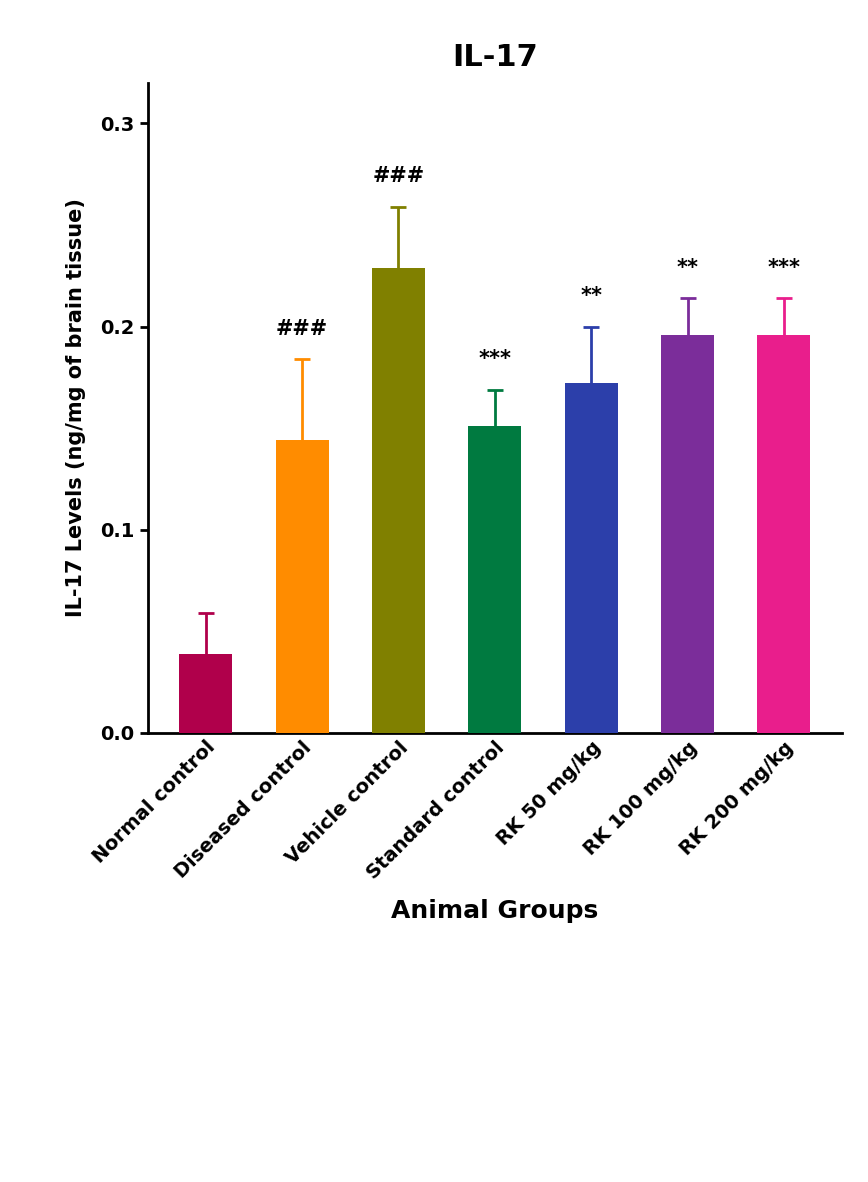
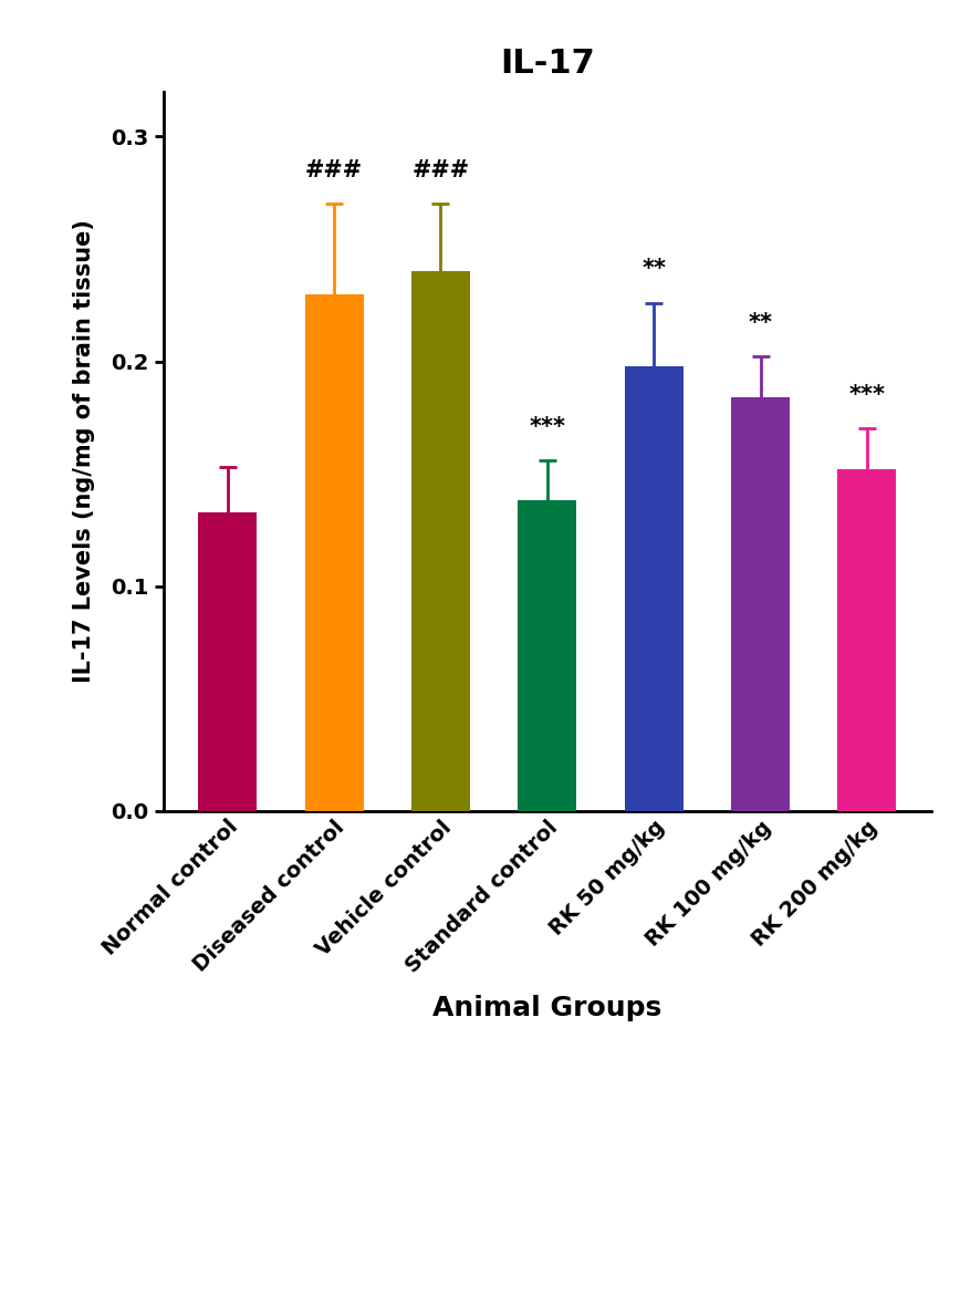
Normal control: 0.039 -> 0.133
Diseased control: 0.144 -> 0.230
Vehicle control: 0.229 -> 0.240
Standard control: 0.151 -> 0.138
RK 50 mg/kg: 0.172 -> 0.198
RK 100 mg/kg: 0.196 -> 0.184
RK 200 mg/kg: 0.196 -> 0.152
